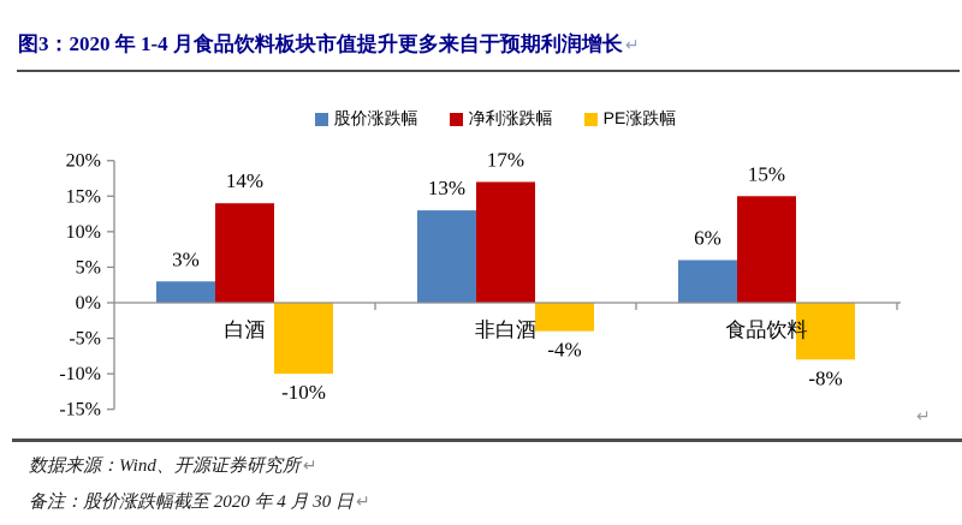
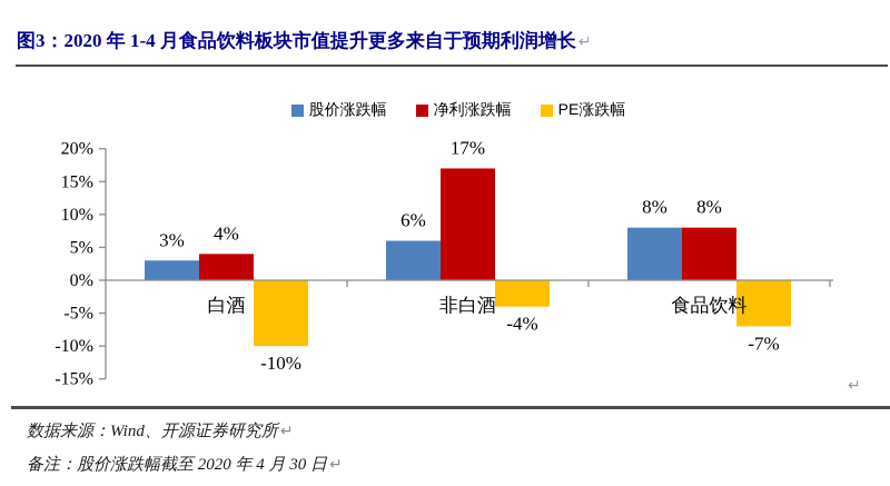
净利涨跌幅/白酒: 14% -> 4%
股价涨跌幅/非白酒: 13% -> 6%
股价涨跌幅/食品饮料: 6% -> 8%
净利涨跌幅/食品饮料: 15% -> 8%
PE涨跌幅/食品饮料: -8% -> -7%
